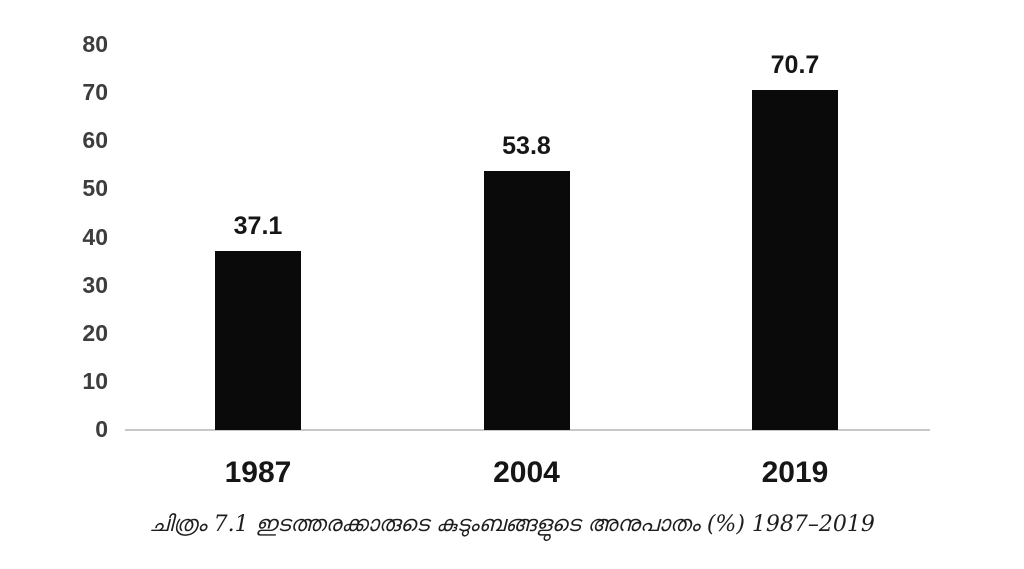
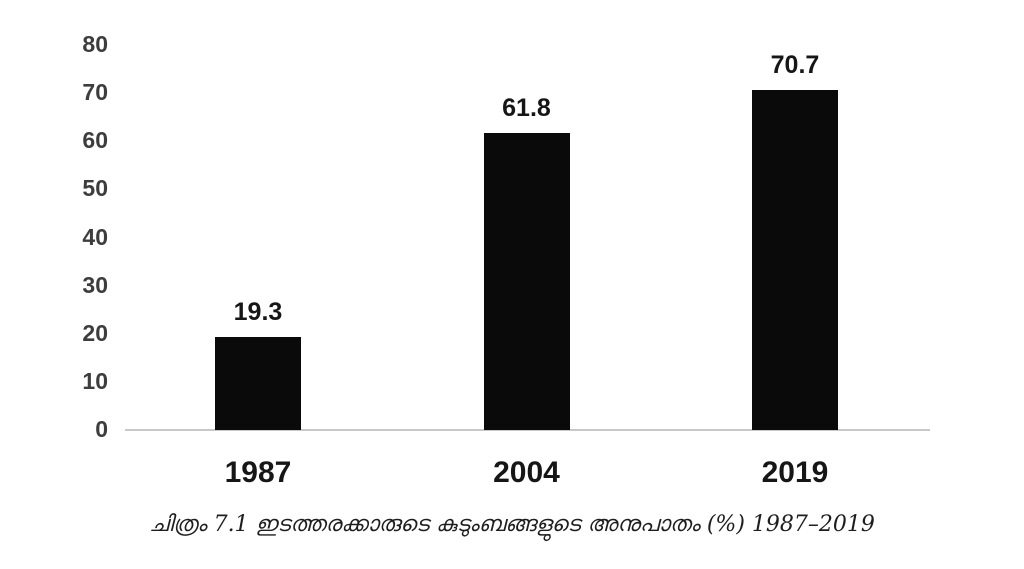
1987: 37.1 -> 19.3
2004: 53.8 -> 61.8
